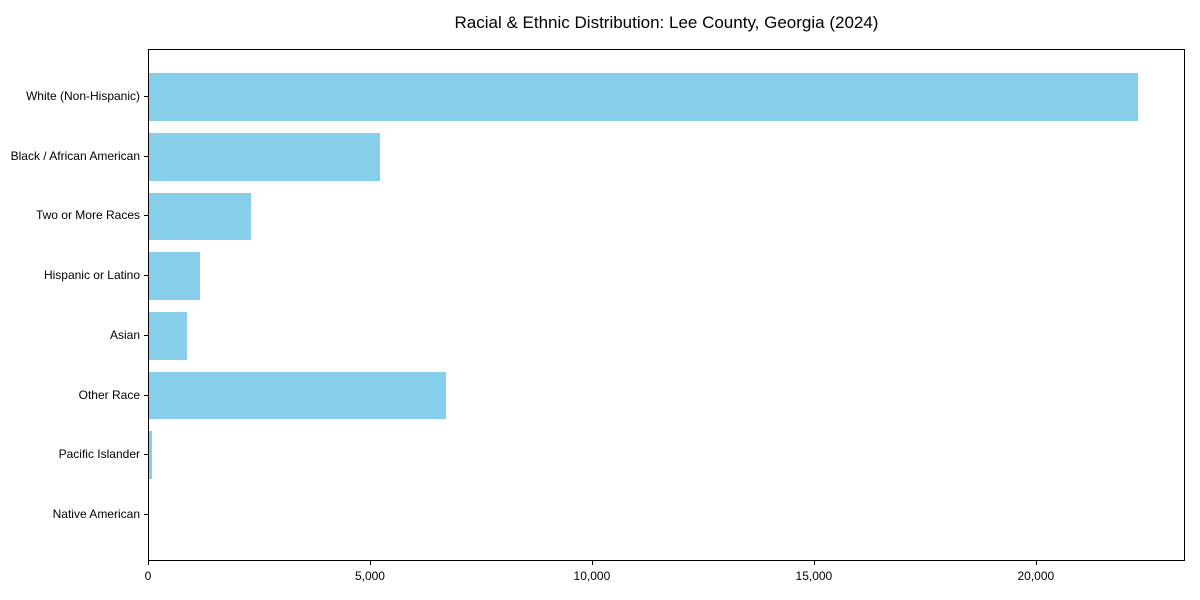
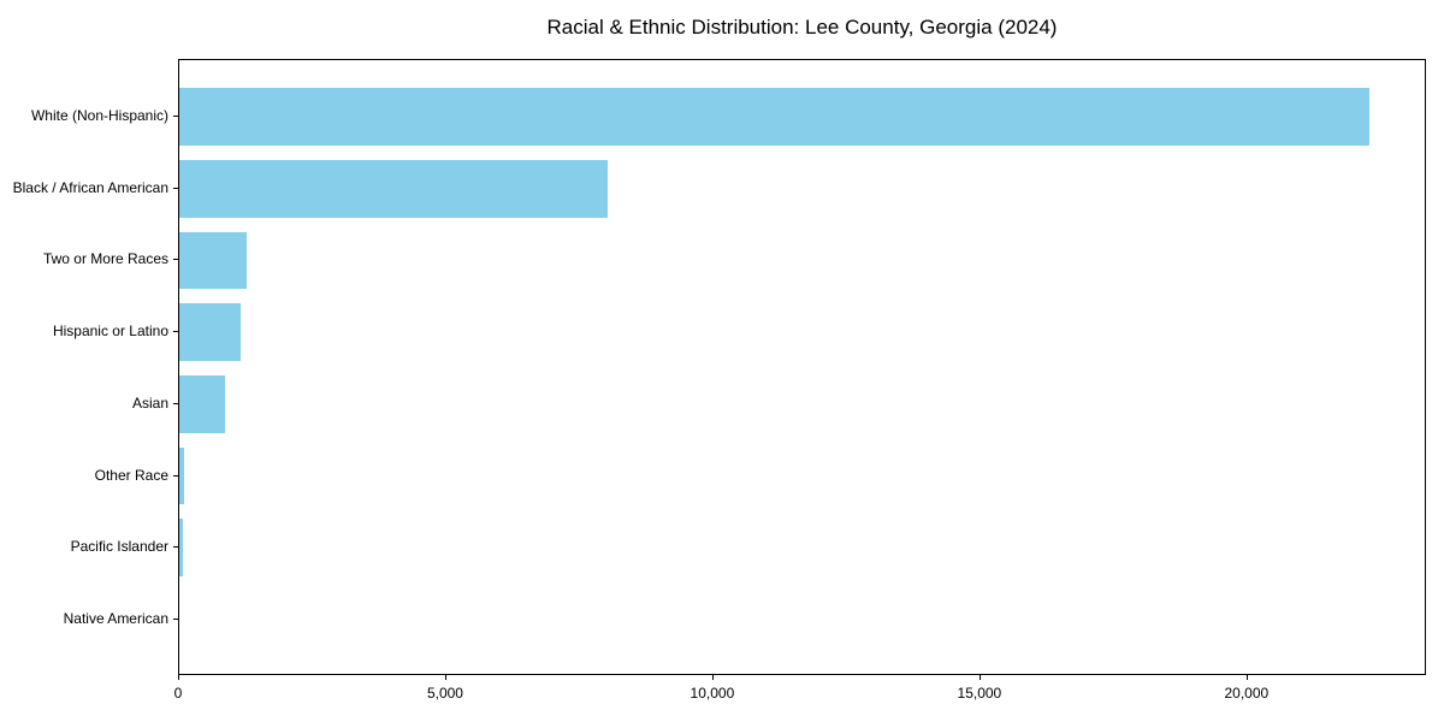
Black / African American: 5200 -> 8000
Two or More Races: 2300 -> 1300
Other Race: 6700 -> 100
